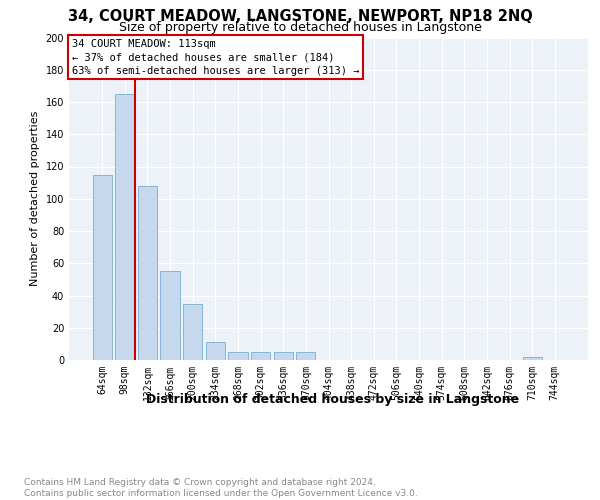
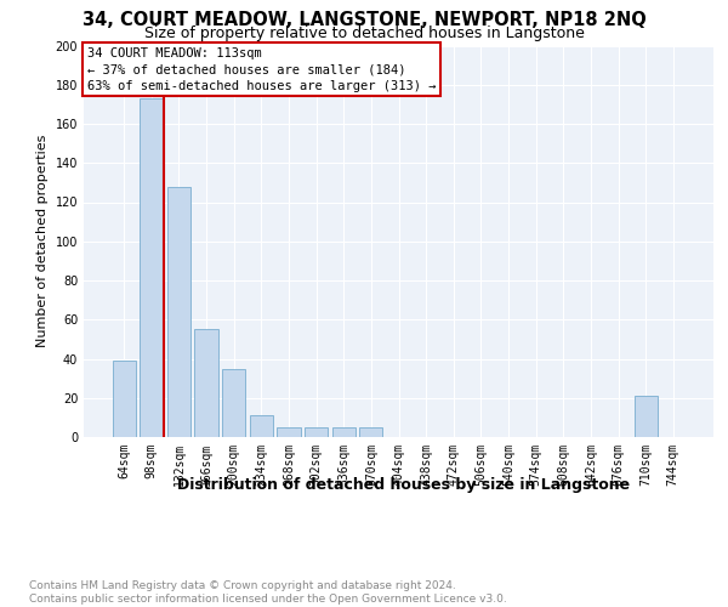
64sqm: 115 -> 39
98sqm: 165 -> 173
132sqm: 108 -> 128
710sqm: 2 -> 21
